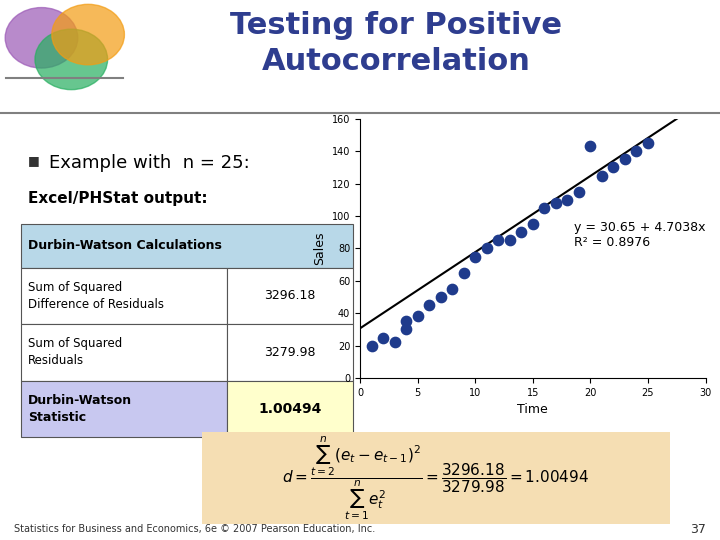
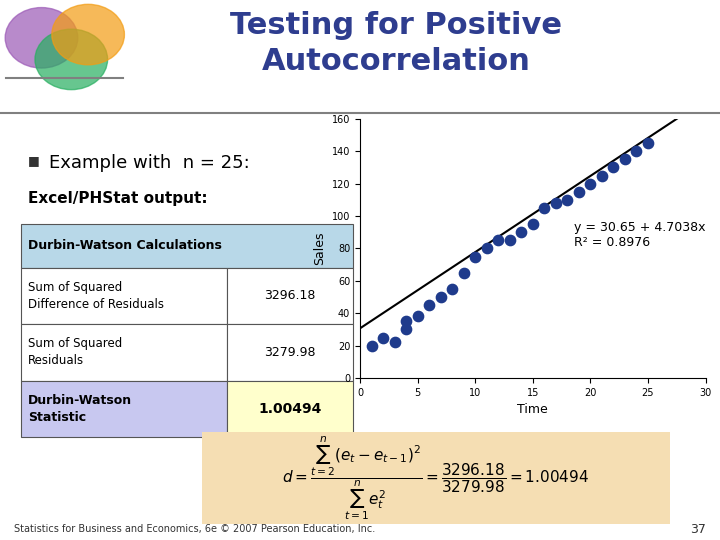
20: 143 -> 120
